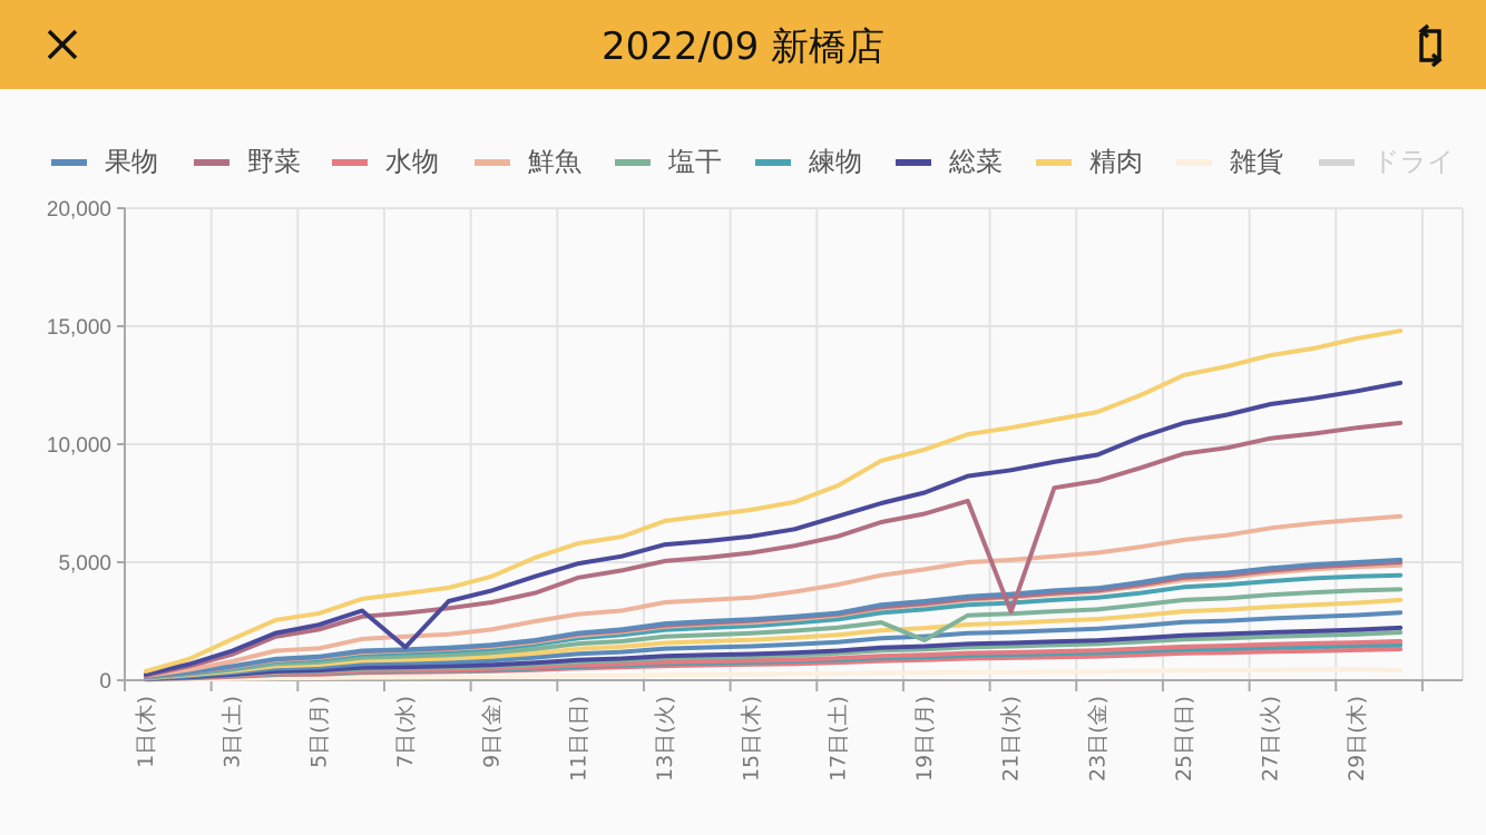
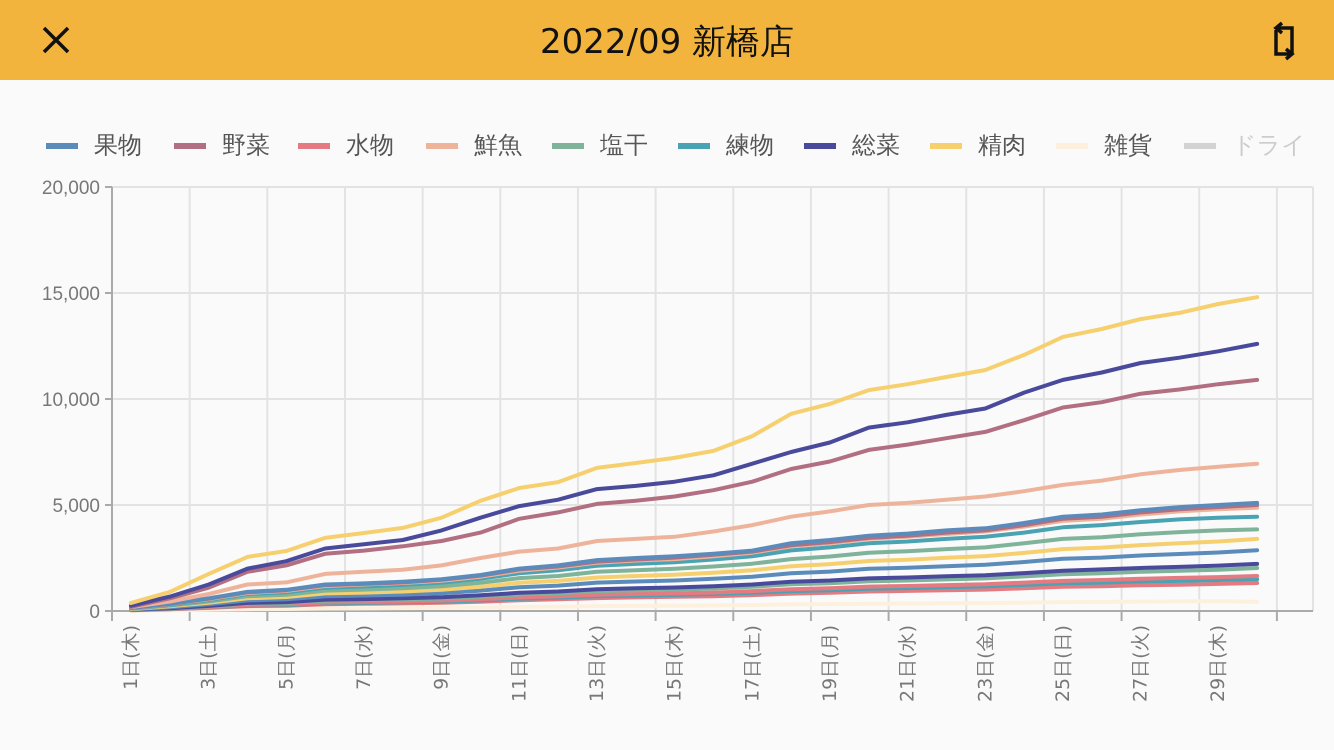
総菜/7日(水): 1400 -> 3200
塩干/19日(月): 1700 -> 2600
野菜/21日(水): 2900 -> 7800
